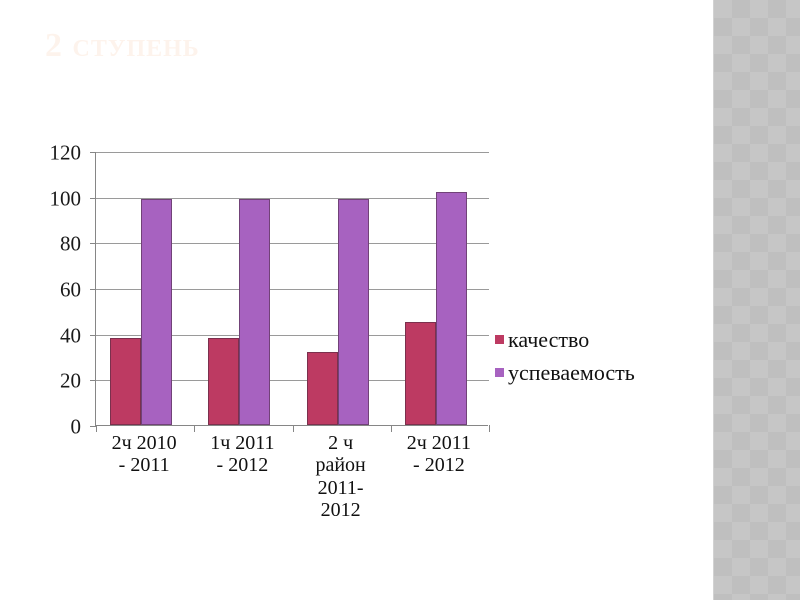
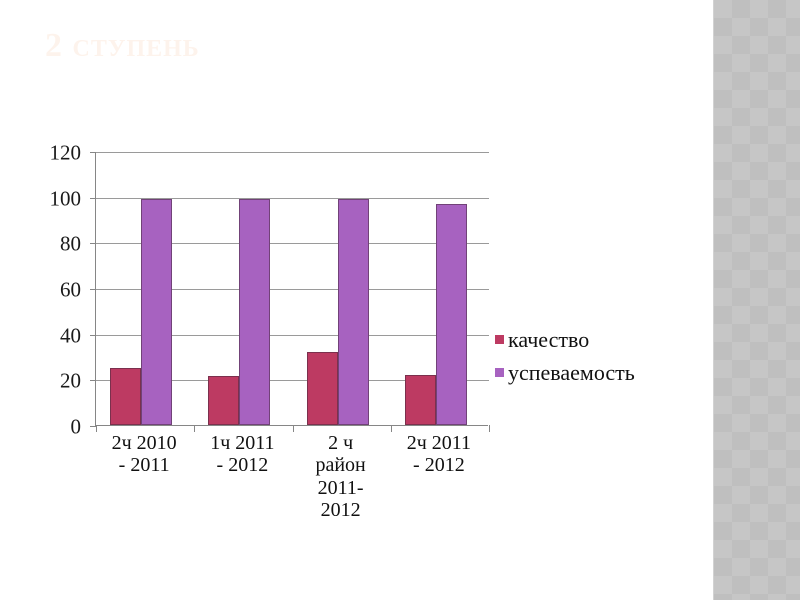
качество/2ч 2010 - 2011: 38 -> 25
качество/1ч 2011 - 2012: 38 -> 22
качество/2ч 2011 - 2012: 45 -> 22
успеваемость/2ч 2011 - 2012: 102 -> 97
